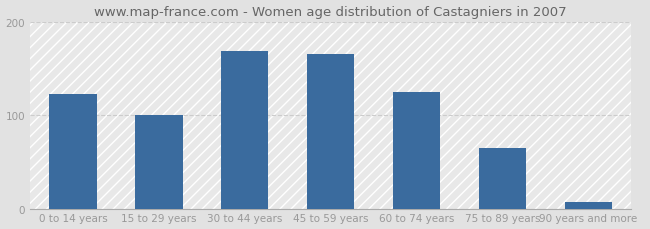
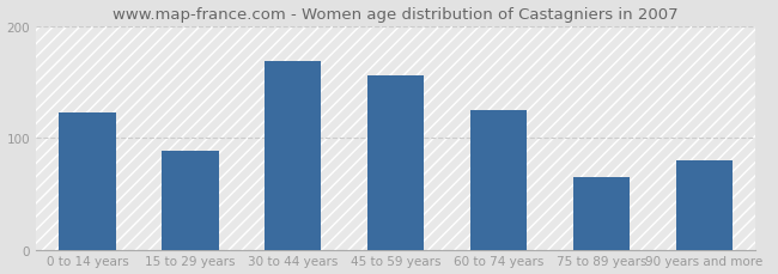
15 to 29 years: 100 -> 88
45 to 59 years: 165 -> 156
90 years and more: 7 -> 80
